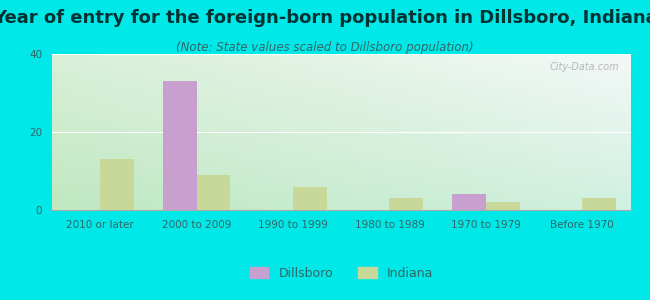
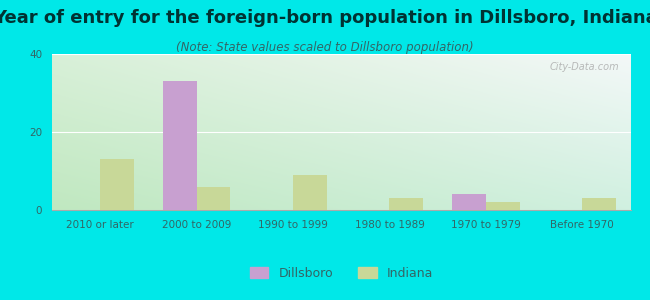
Indiana/2000 to 2009: 9 -> 6
Indiana/1990 to 1999: 6 -> 9
